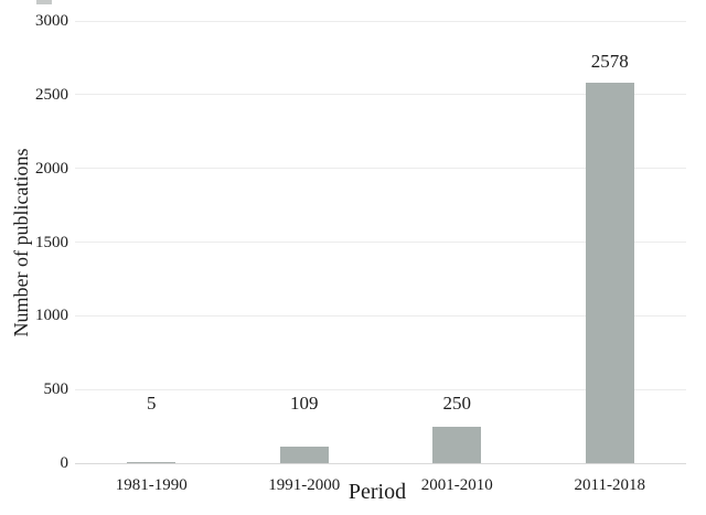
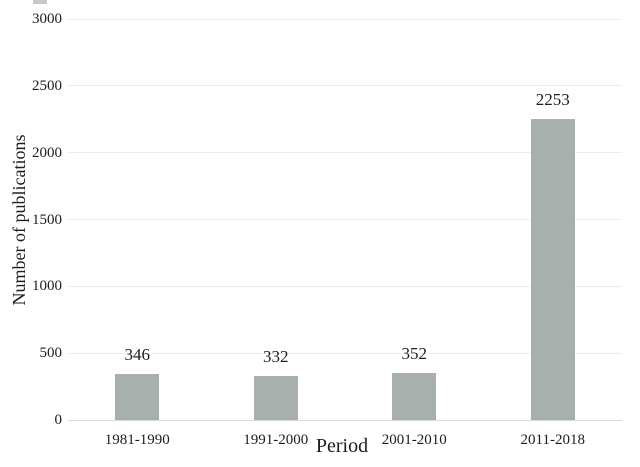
1981-1990: 5 -> 346
1991-2000: 109 -> 332
2001-2010: 250 -> 352
2011-2018: 2578 -> 2253
